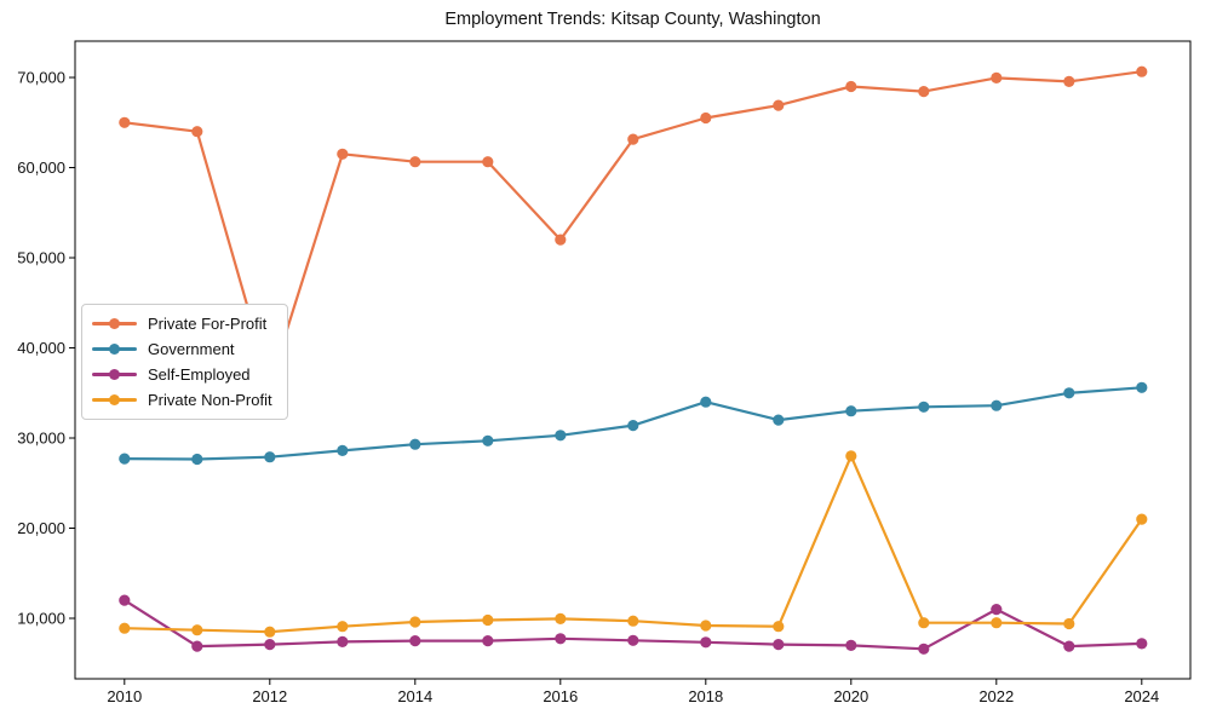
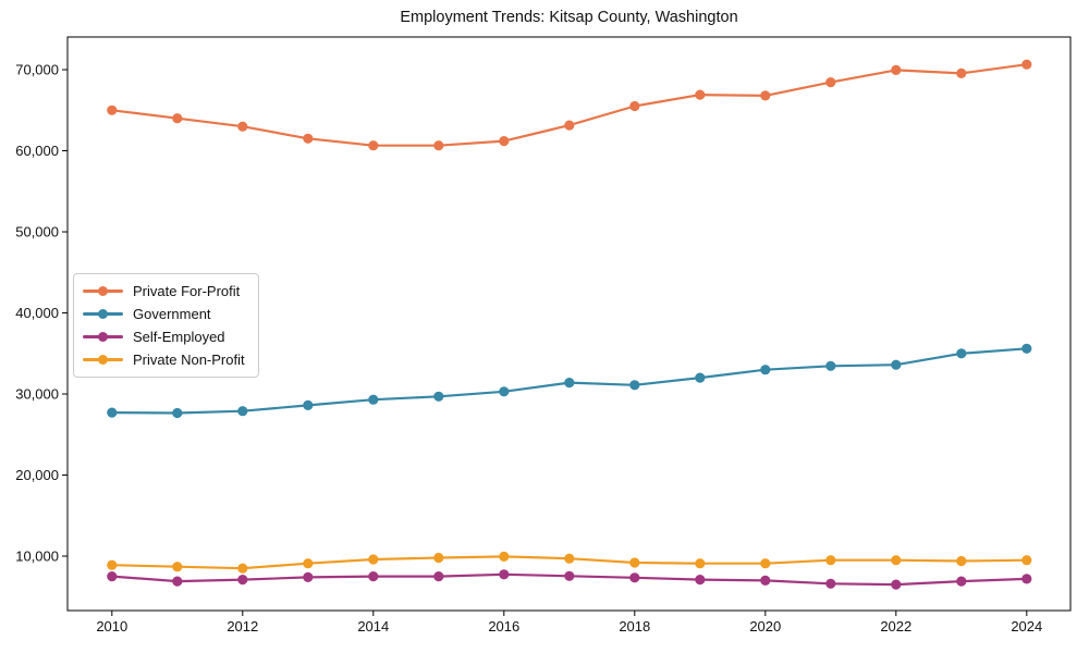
Self-Employed/2010: 12000 -> 8000
Private For-Profit/2012: 36000 -> 63000
Private For-Profit/2016: 52000 -> 61000
Government/2018: 34000 -> 31000
Private For-Profit/2020: 69000 -> 67000
Private Non-Profit/2020: 28000 -> 9000
Self-Employed/2022: 11000 -> 6000
Private Non-Profit/2024: 21000 -> 10000
